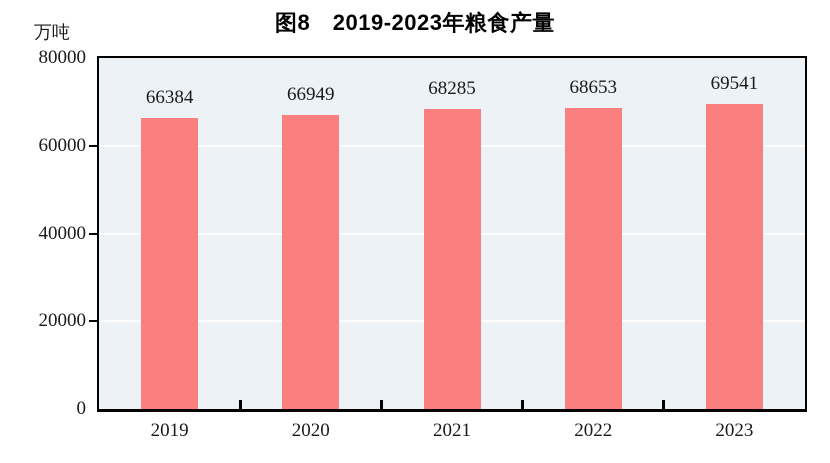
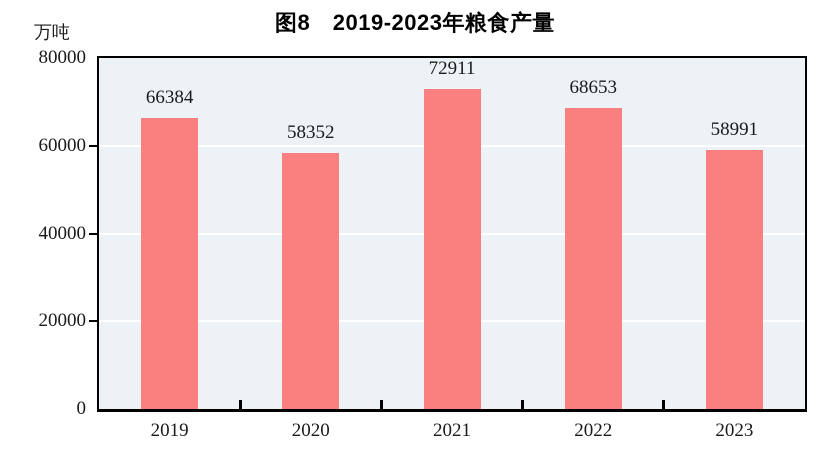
2020: 66949 -> 58352
2021: 68285 -> 72911
2023: 69541 -> 58991
